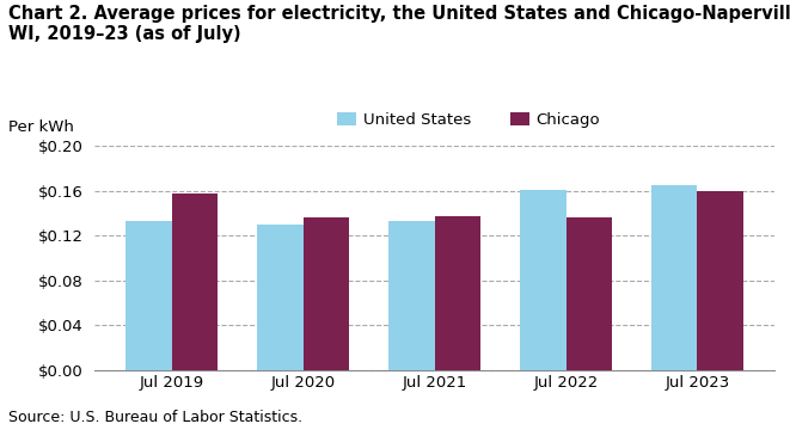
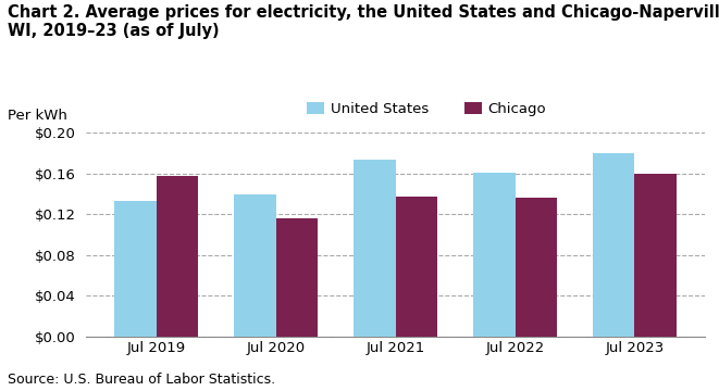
United States/Jul 2020: $0.130 -> $0.140
Chicago/Jul 2020: $0.136 -> $0.116
United States/Jul 2021: $0.133 -> $0.174
United States/Jul 2023: $0.165 -> $0.180
